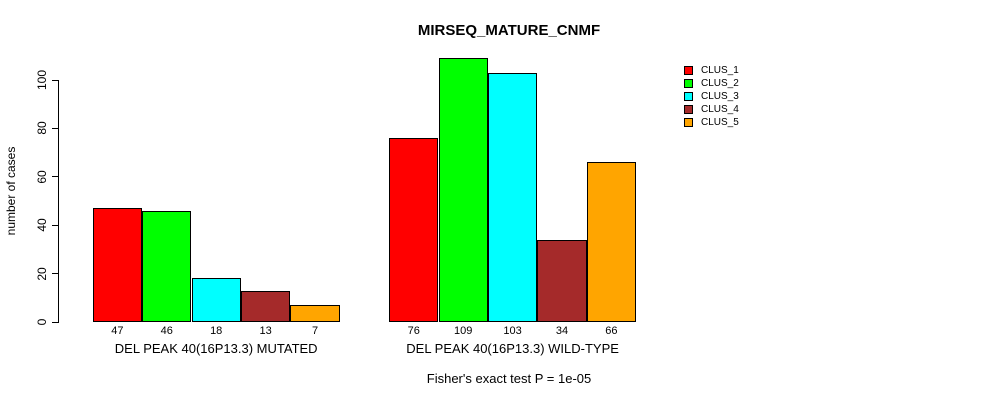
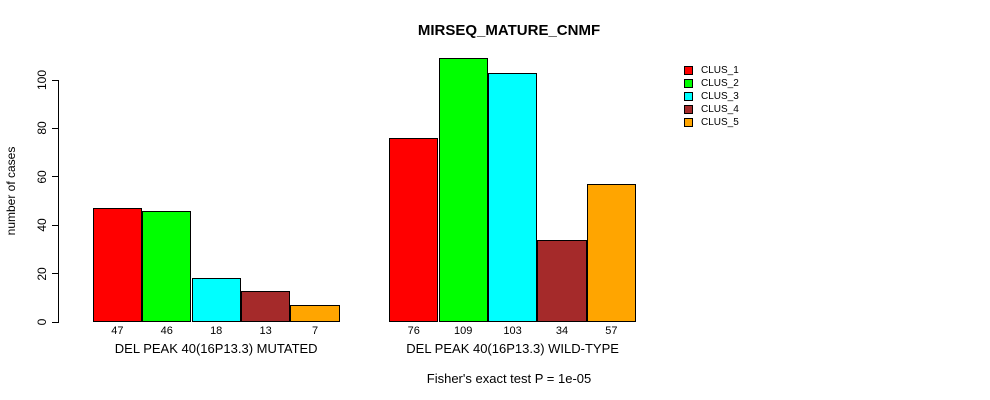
CLUS_5/DEL PEAK 40(16P13.3) WILD-TYPE: 66 -> 57
